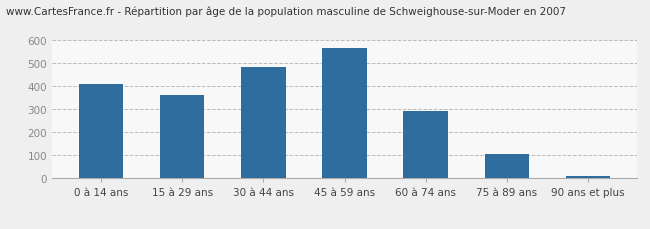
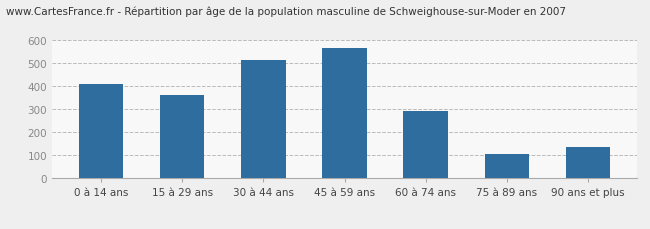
30 à 44 ans: 484 -> 515
90 ans et plus: 12 -> 135
